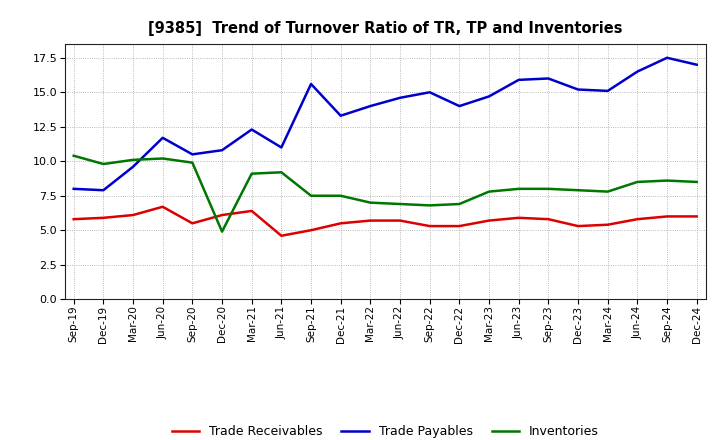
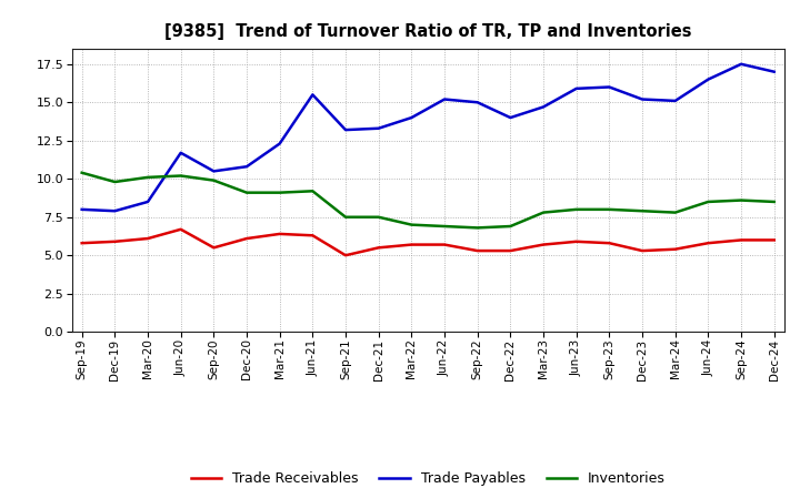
Trade Payables/Mar-20: 9.6 -> 8.5
Inventories/Dec-20: 4.9 -> 9.1
Trade Receivables/Jun-21: 4.6 -> 6.3
Trade Payables/Jun-21: 11.0 -> 15.5
Trade Payables/Sep-21: 15.6 -> 13.2
Trade Payables/Jun-22: 14.6 -> 15.2
